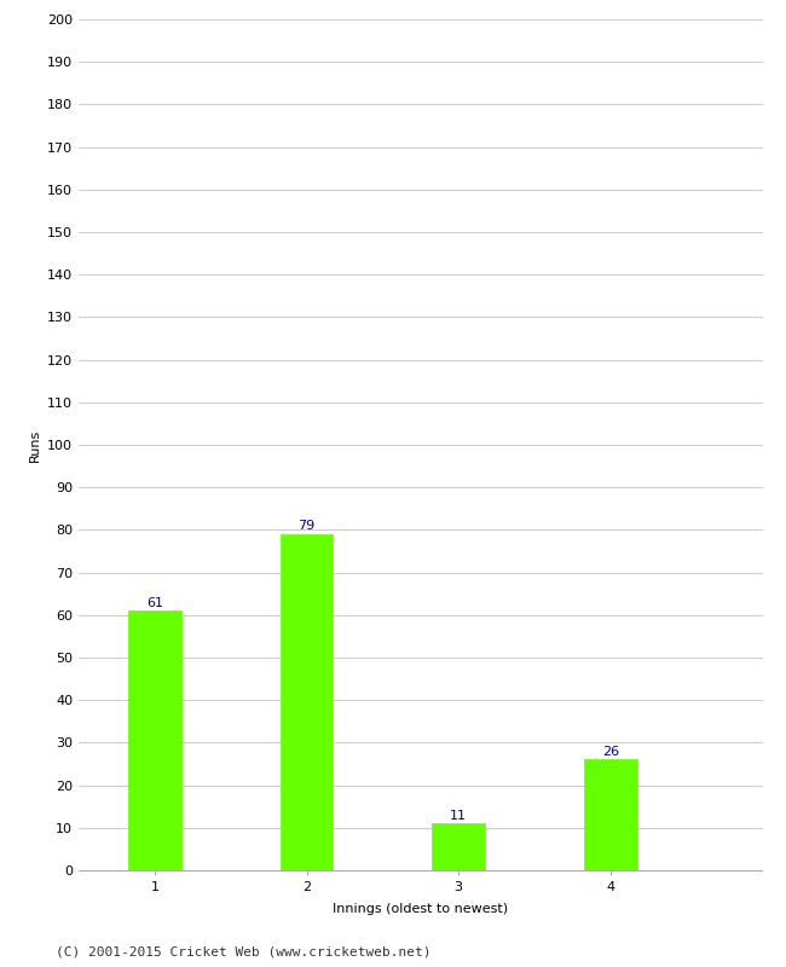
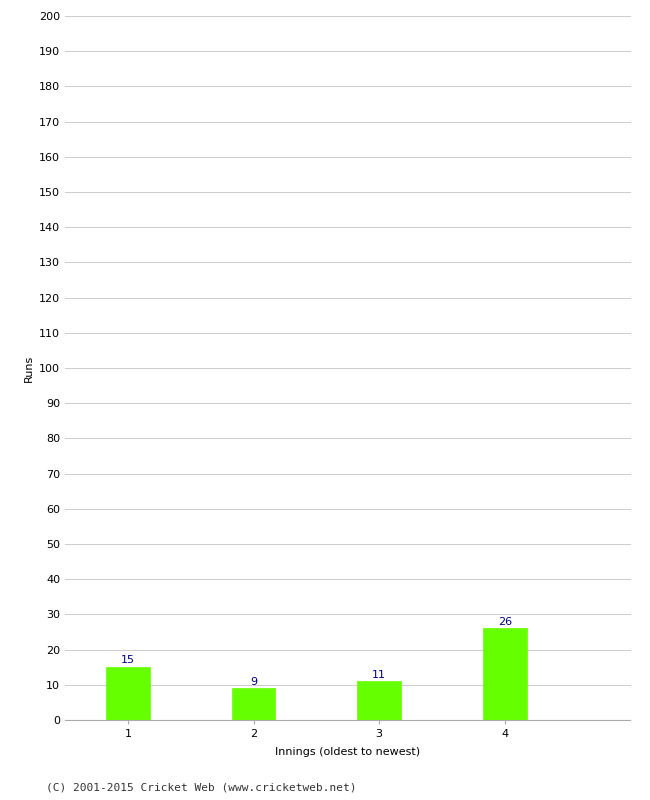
1: 61 -> 15
2: 79 -> 9
